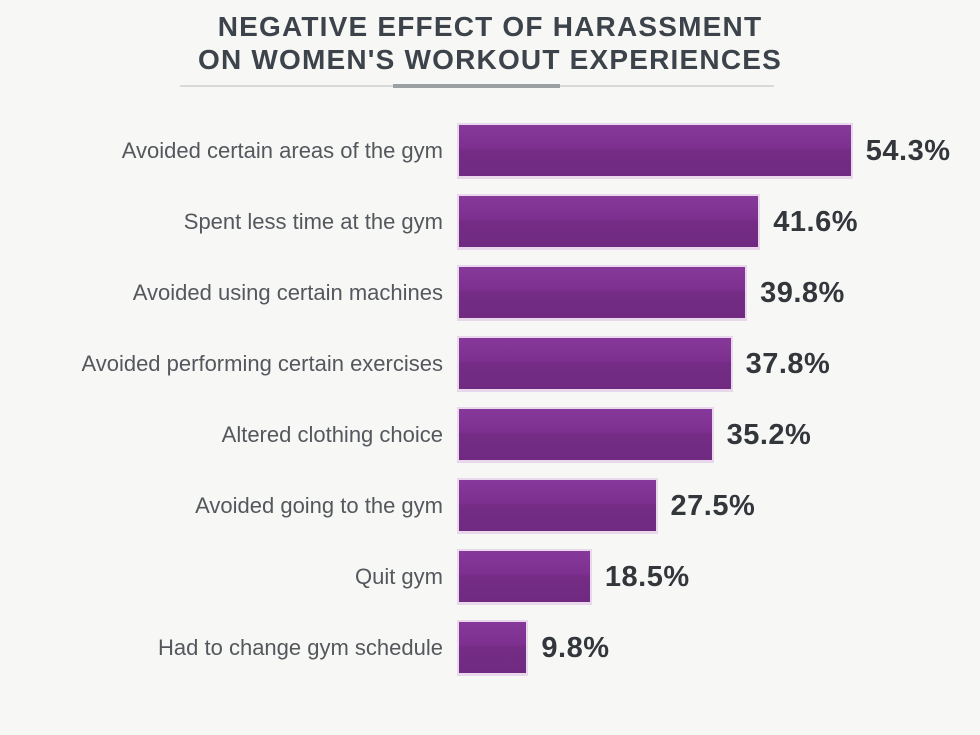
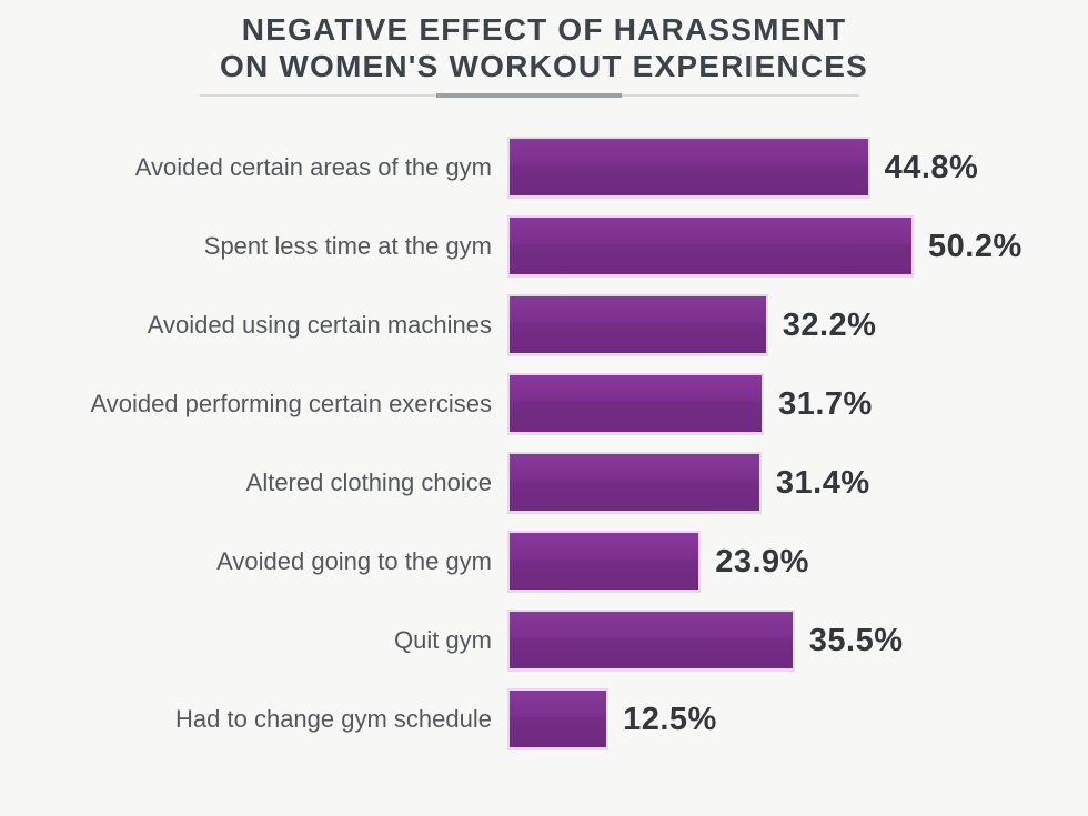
Avoided certain areas of the gym: 54.3% -> 44.8%
Spent less time at the gym: 41.6% -> 50.2%
Avoided using certain machines: 39.8% -> 32.2%
Avoided performing certain exercises: 37.8% -> 31.7%
Altered clothing choice: 35.2% -> 31.4%
Avoided going to the gym: 27.5% -> 23.9%
Quit gym: 18.5% -> 35.5%
Had to change gym schedule: 9.8% -> 12.5%
